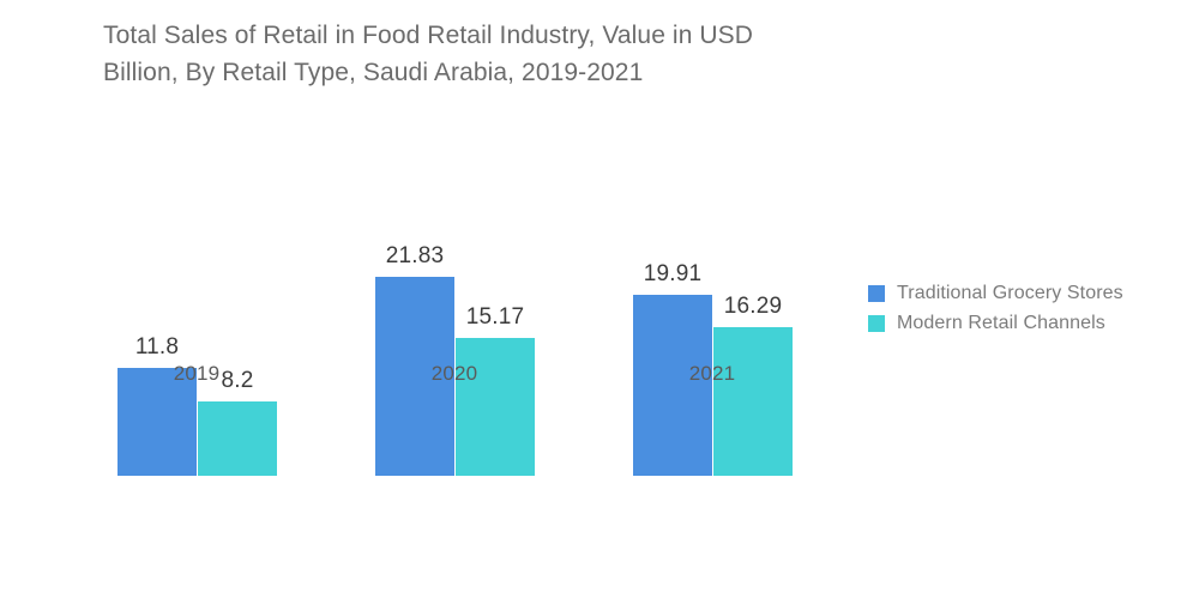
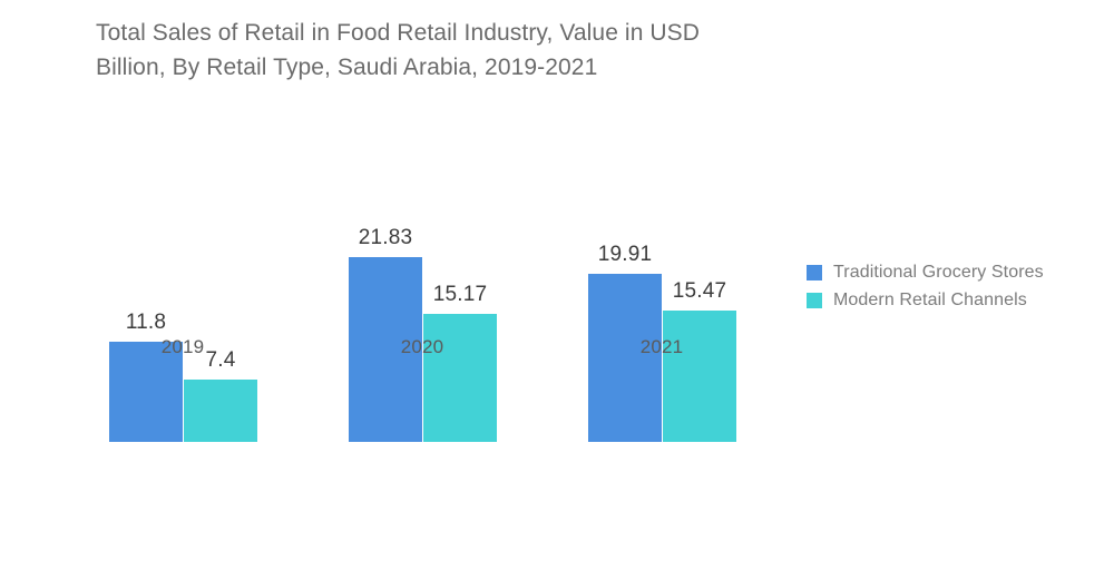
Modern Retail Channels/2019: 8.2 -> 7.4
Modern Retail Channels/2021: 16.29 -> 15.47
